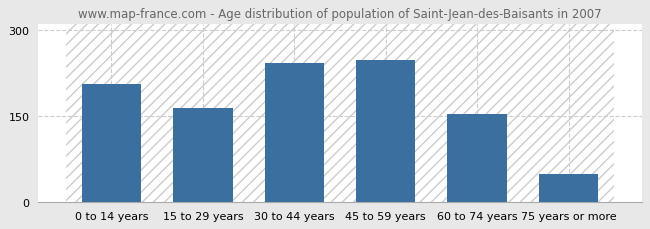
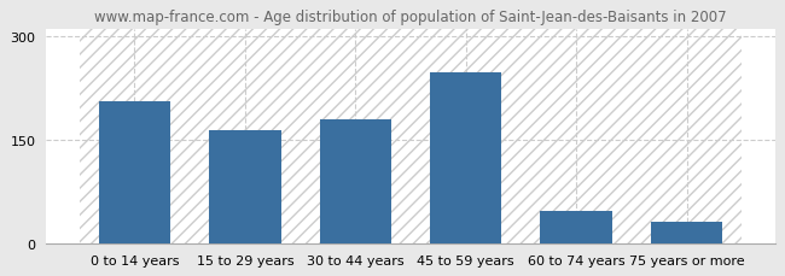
30 to 44 years: 243 -> 180
60 to 74 years: 153 -> 46
75 years or more: 48 -> 30
